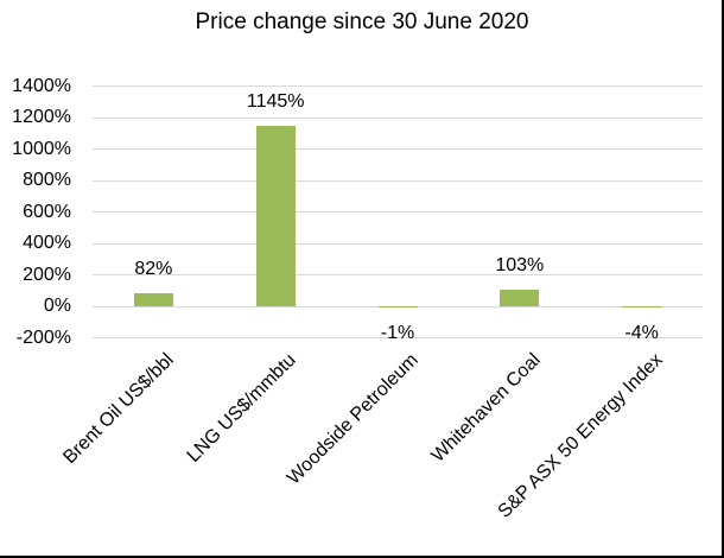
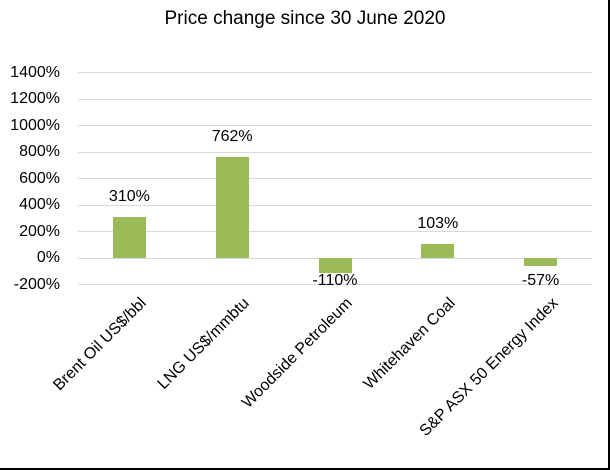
Brent Oil US$/bbl: 82% -> 310%
LNG US$/mmbtu: 1145% -> 762%
Woodside Petroleum: -1% -> -110%
S&P ASX 50 Energy Index: -4% -> -57%
